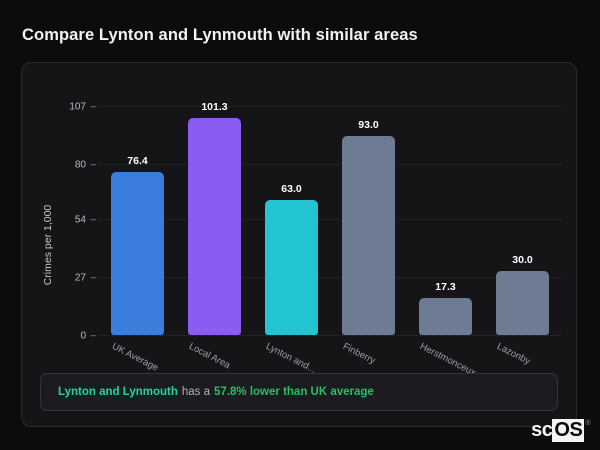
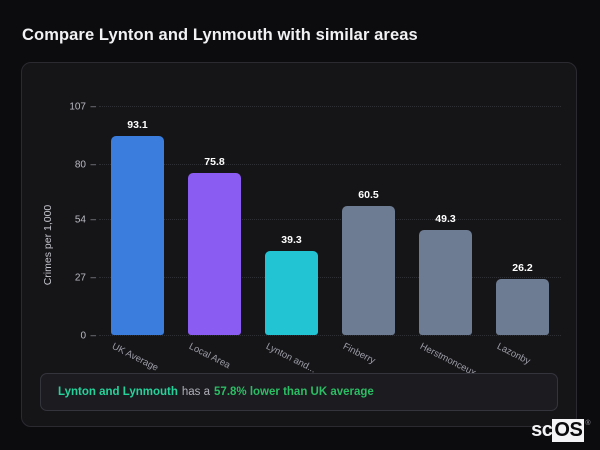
UK Average: 76.4 -> 93.1
Local Area: 101.3 -> 75.8
Lynton and...: 63.0 -> 39.3
Finberry: 93.0 -> 60.5
Herstmonceux: 17.3 -> 49.3
Lazonby: 30.0 -> 26.2
